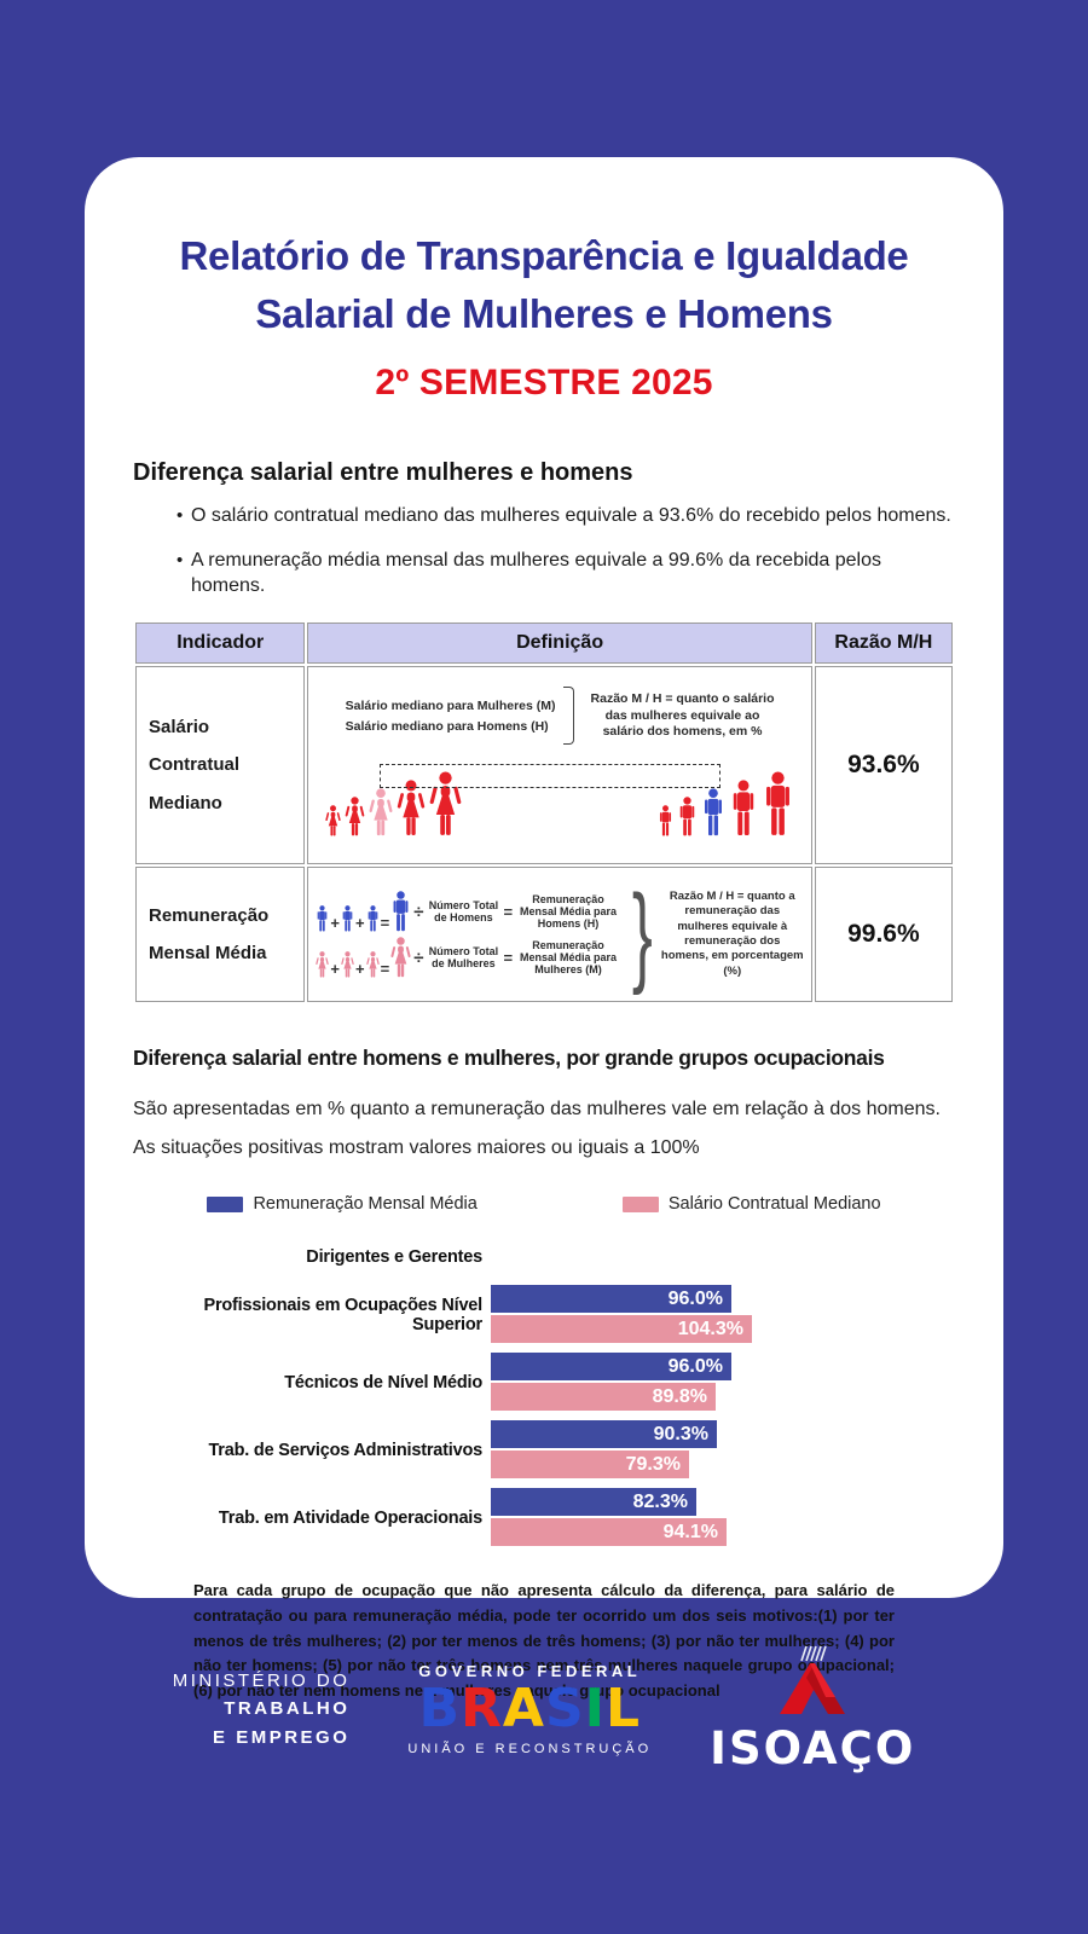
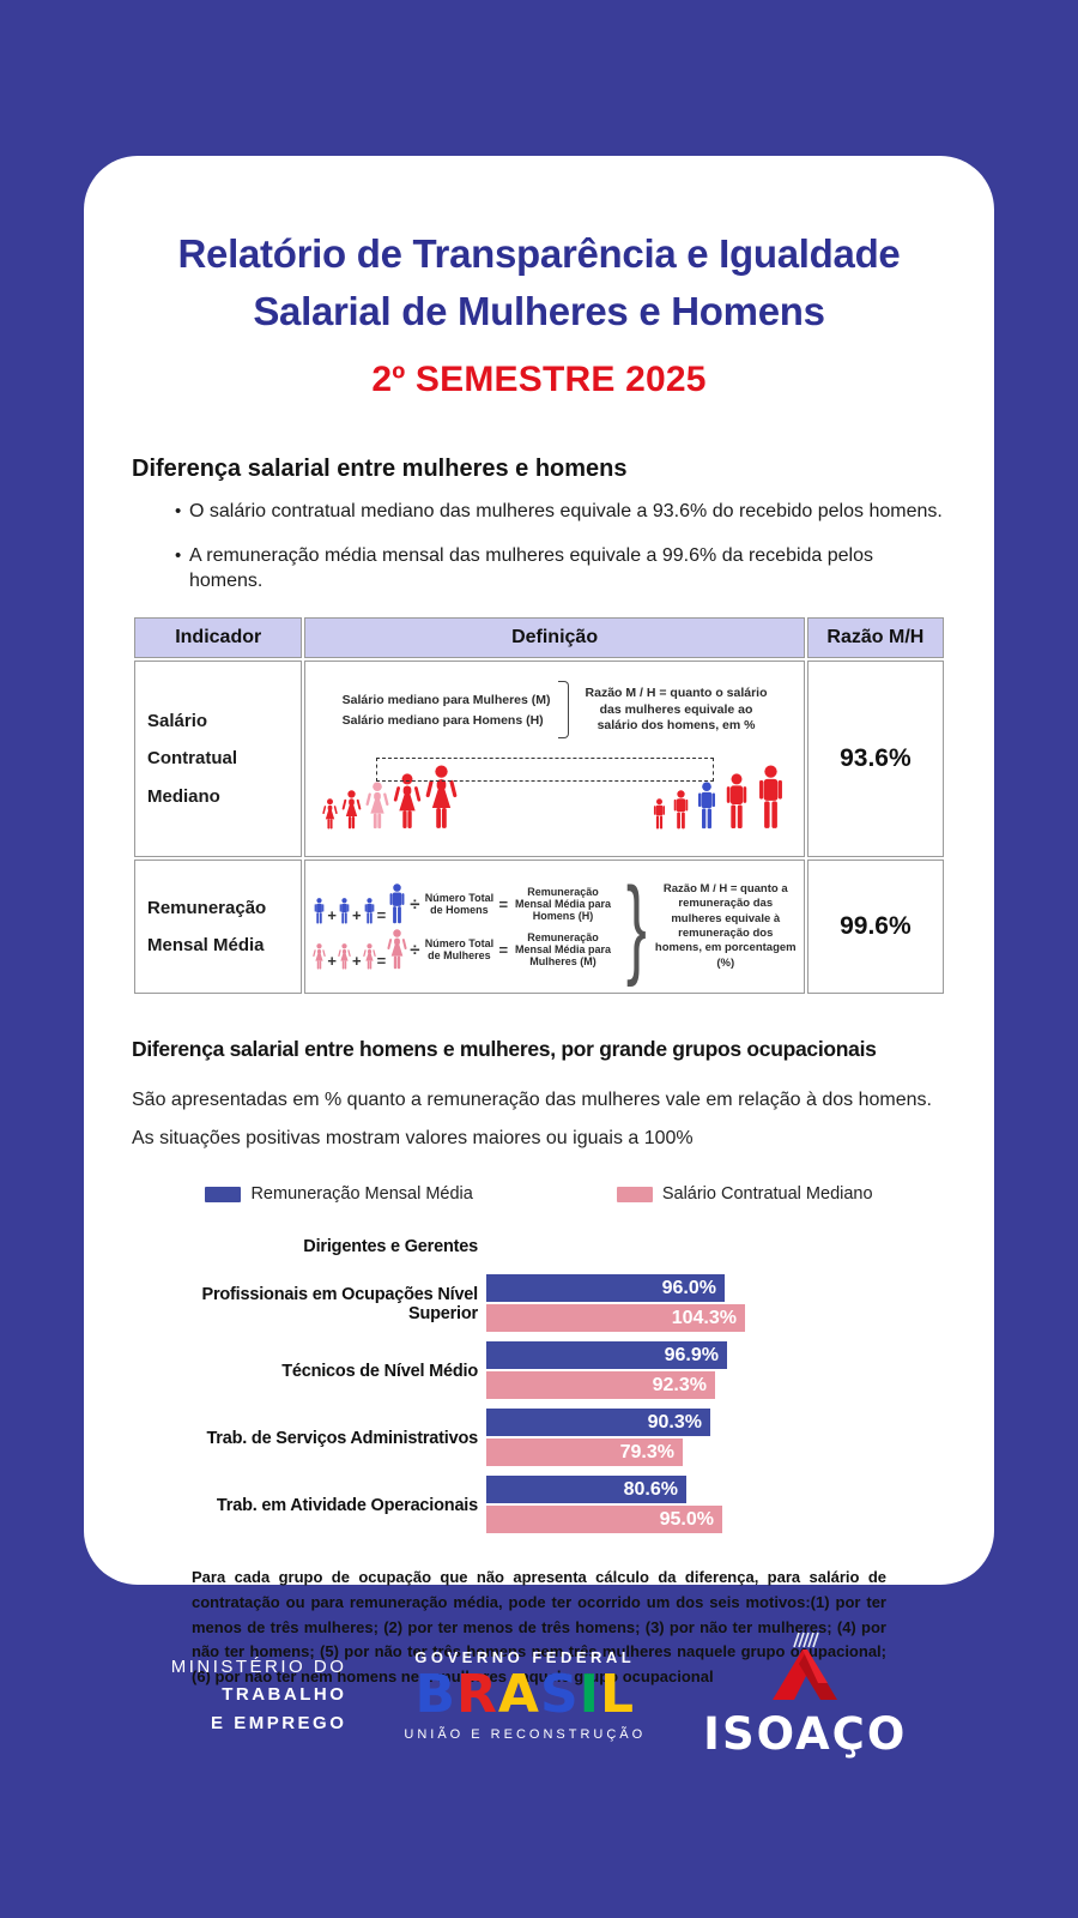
Remuneração Mensal Média/Técnicos de Nível Médio: 96.0% -> 96.9%
Salário Contratual Mediano/Técnicos de Nível Médio: 89.8% -> 92.3%
Remuneração Mensal Média/Trab. em Atividade Operacionais: 82.3% -> 80.6%
Salário Contratual Mediano/Trab. em Atividade Operacionais: 94.1% -> 95.0%
